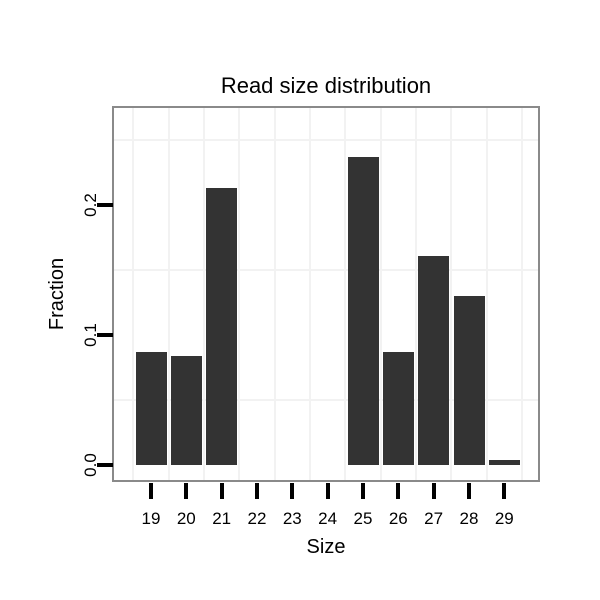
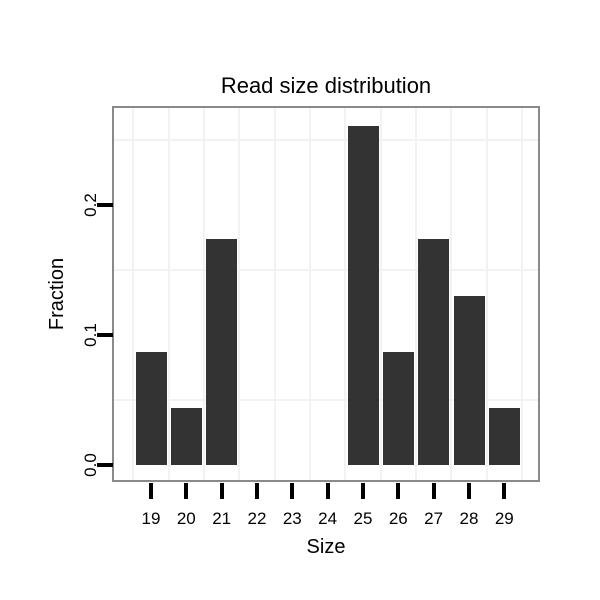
20: 0.084 -> 0.043
21: 0.213 -> 0.174
25: 0.237 -> 0.261
27: 0.161 -> 0.174
29: 0.004 -> 0.043
